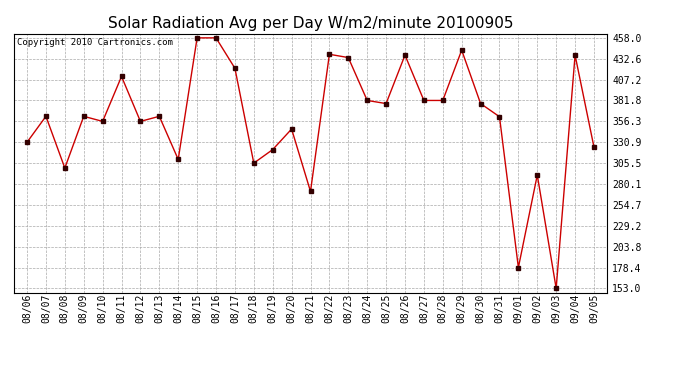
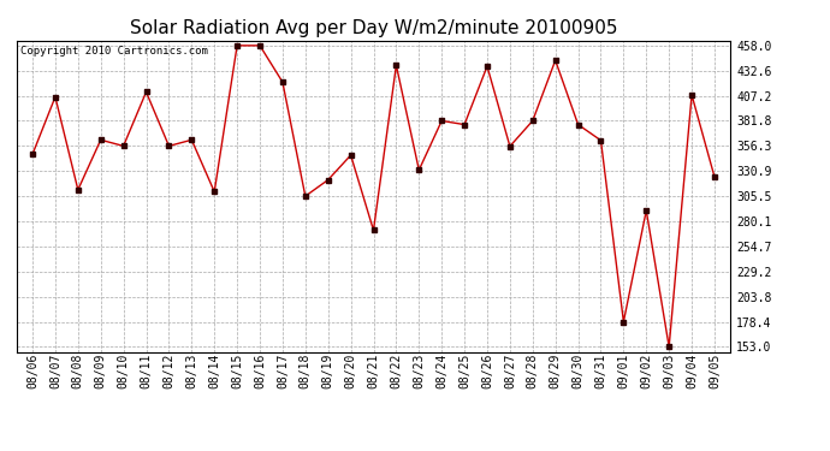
08/06: 331 -> 348
08/07: 362 -> 406
08/08: 300 -> 312
08/23: 434 -> 332
08/27: 382 -> 356
09/04: 437 -> 408
